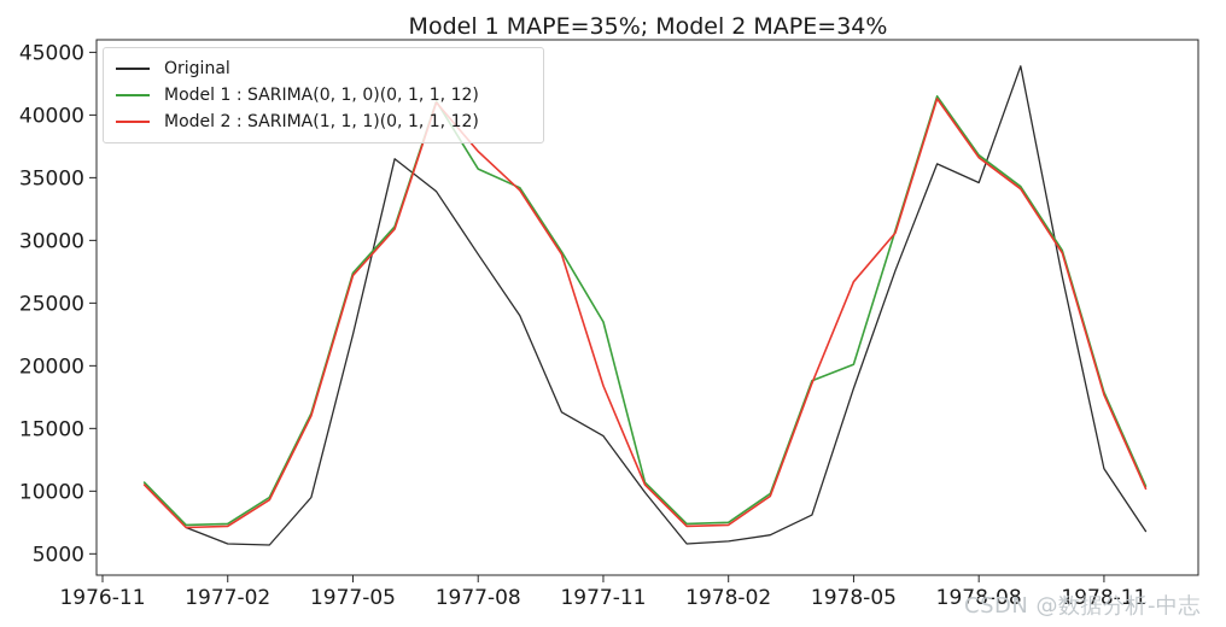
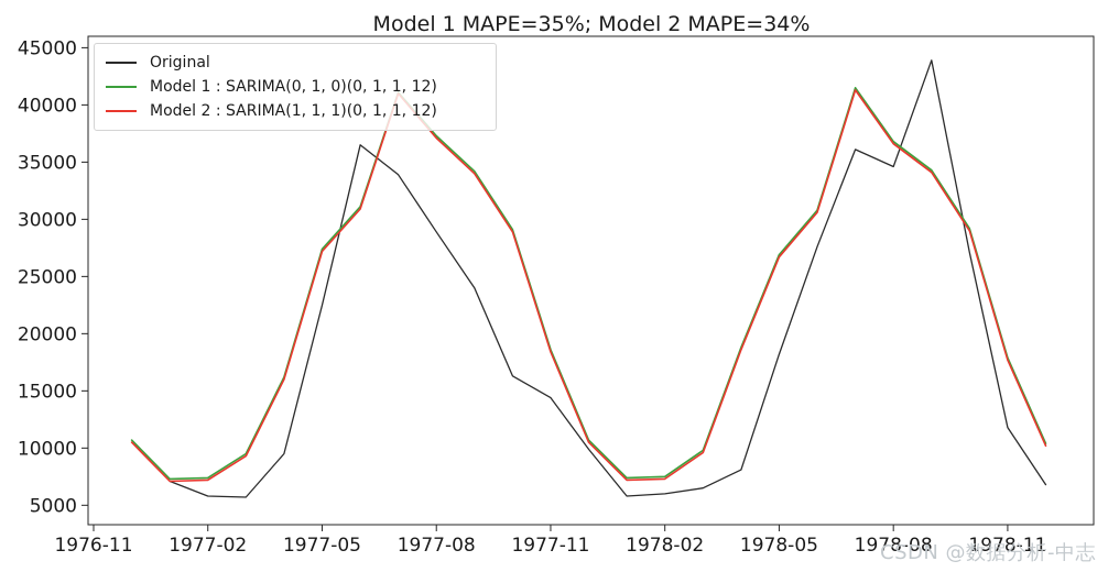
Model 1 : SARIMA(0, 1, 0)(0, 1, 1, 12)/1977-08: 35700 -> 37300
Model 1 : SARIMA(0, 1, 0)(0, 1, 1, 12)/1977-11: 23500 -> 18600
Model 1 : SARIMA(0, 1, 0)(0, 1, 1, 12)/1978-05: 20100 -> 26900
